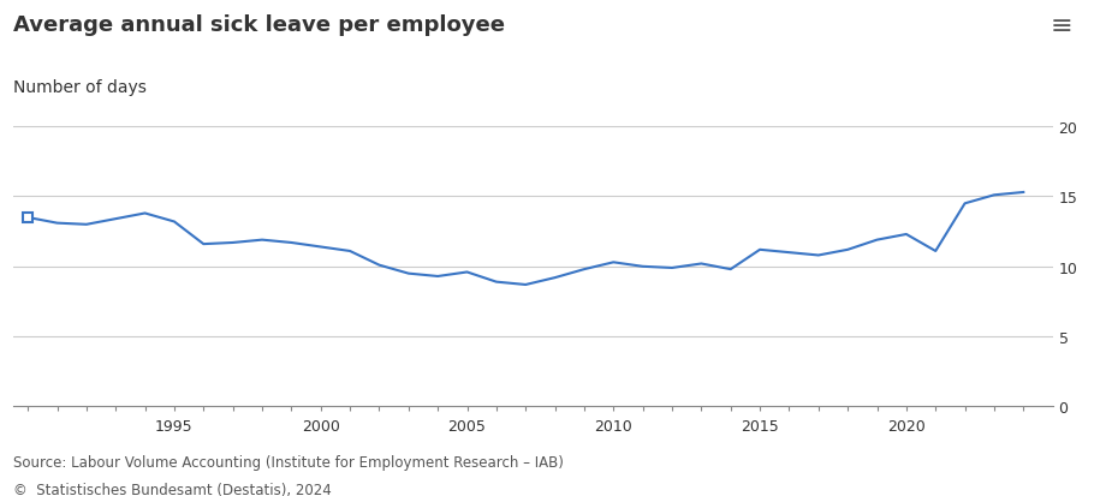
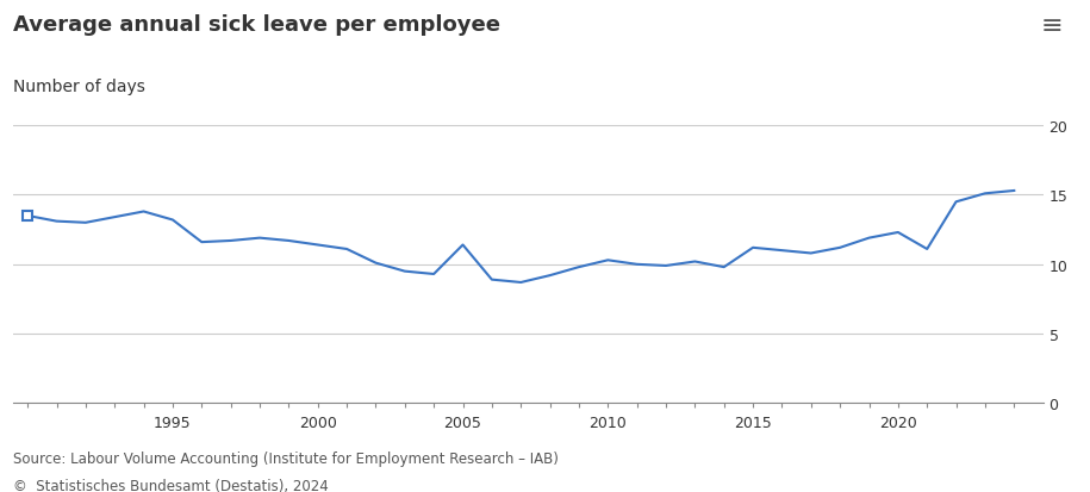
2005: 9.6 -> 11.4
